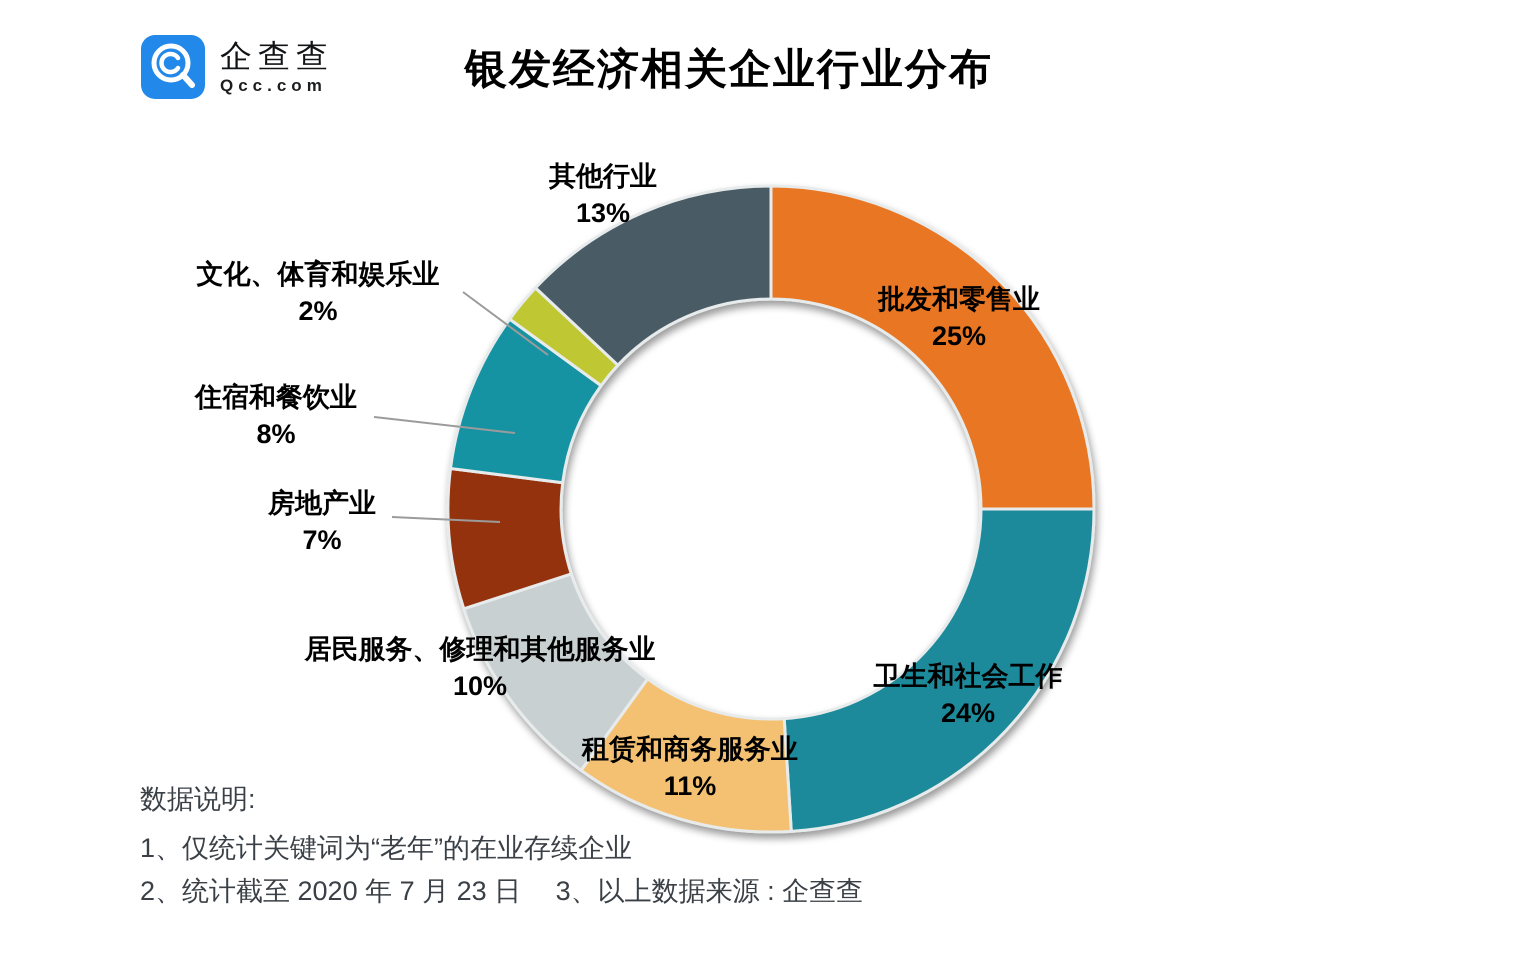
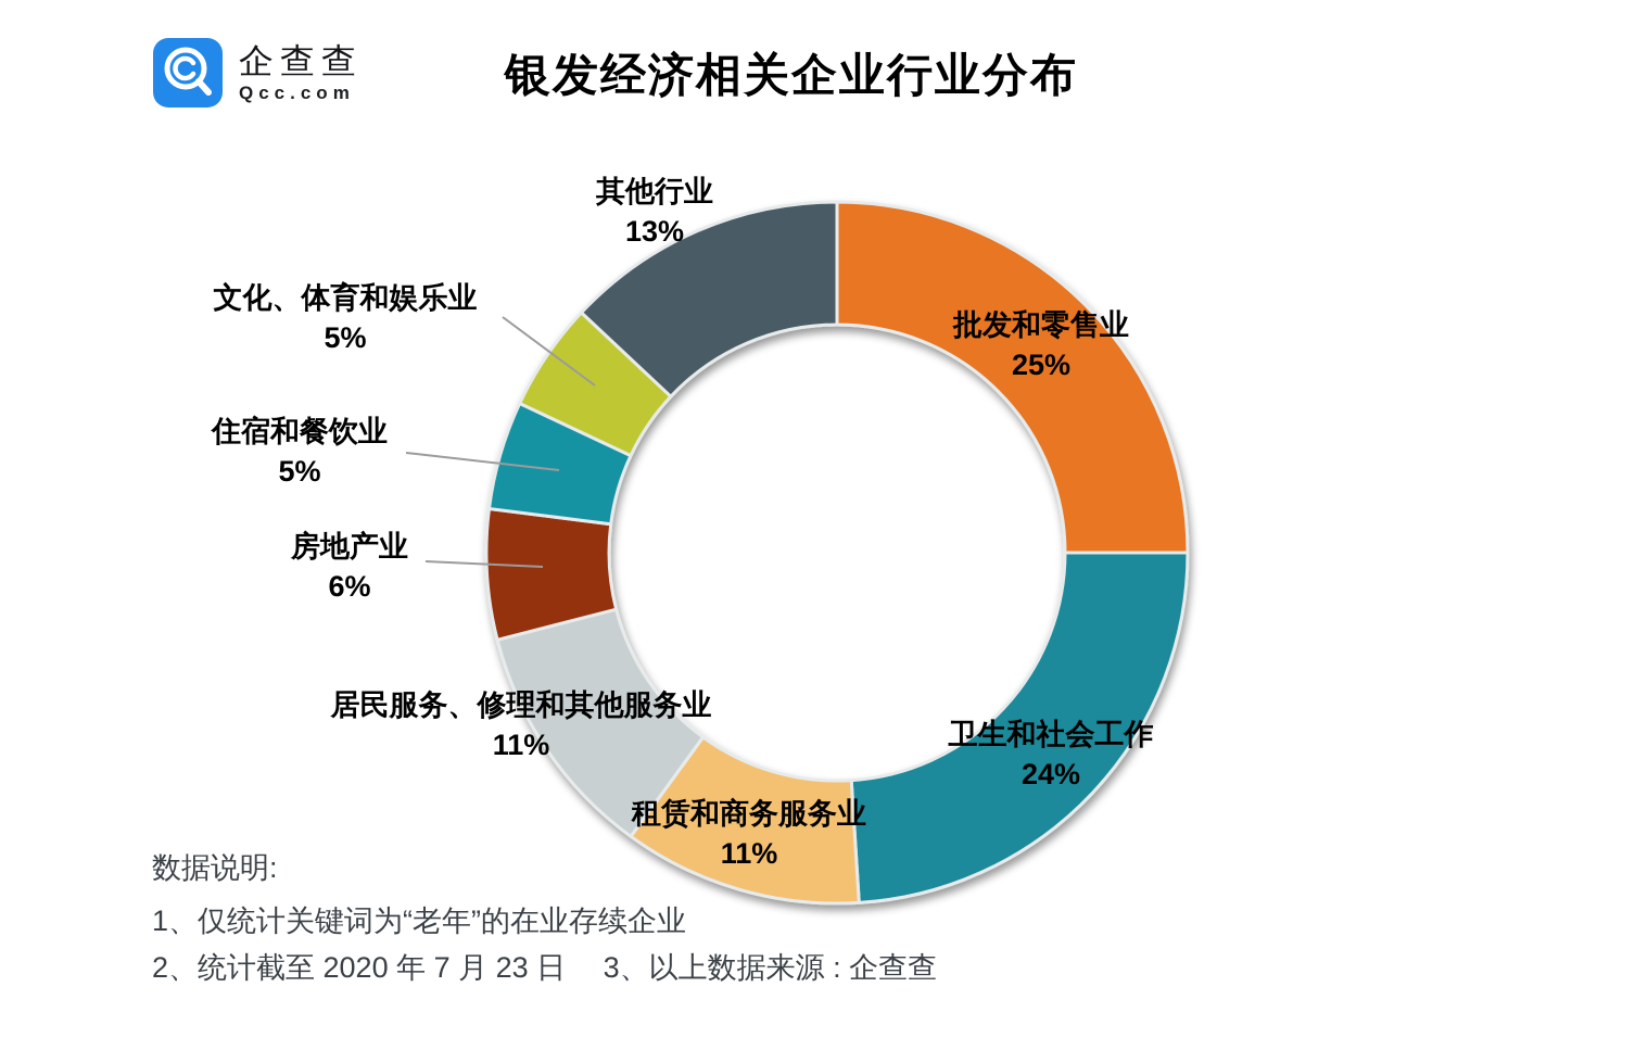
居民服务、修理和其他服务业: 10% -> 11%
房地产业: 7% -> 6%
住宿和餐饮业: 8% -> 5%
文化、体育和娱乐业: 2% -> 5%
